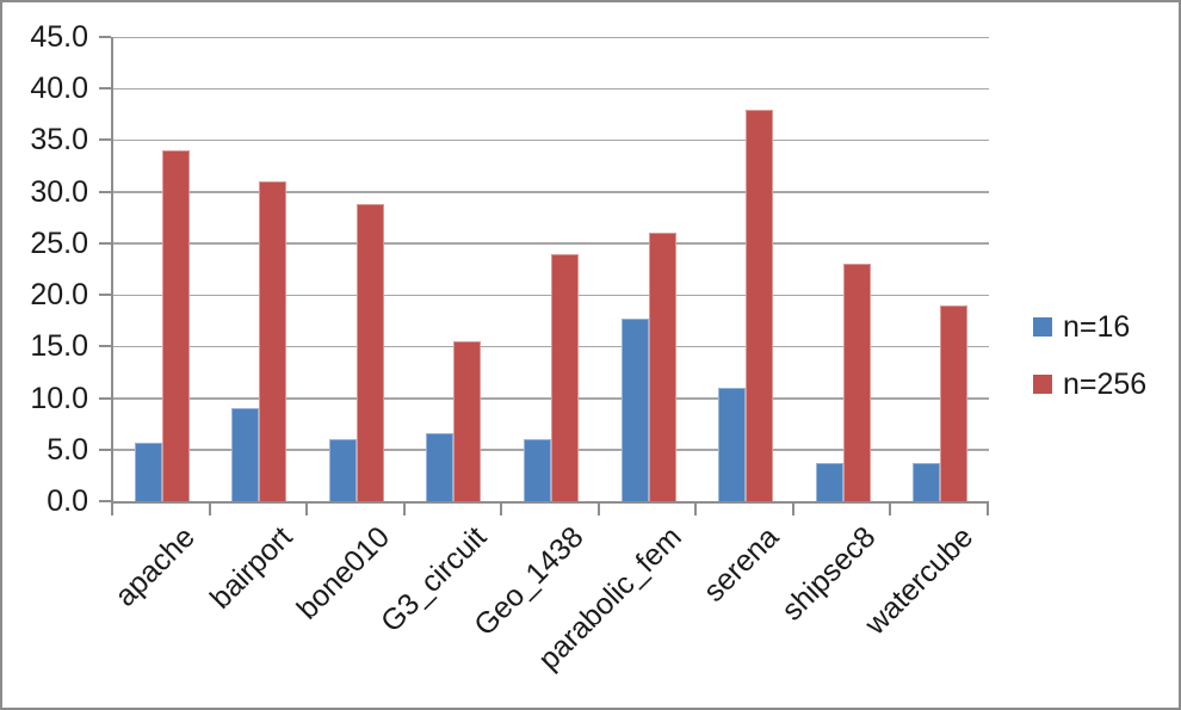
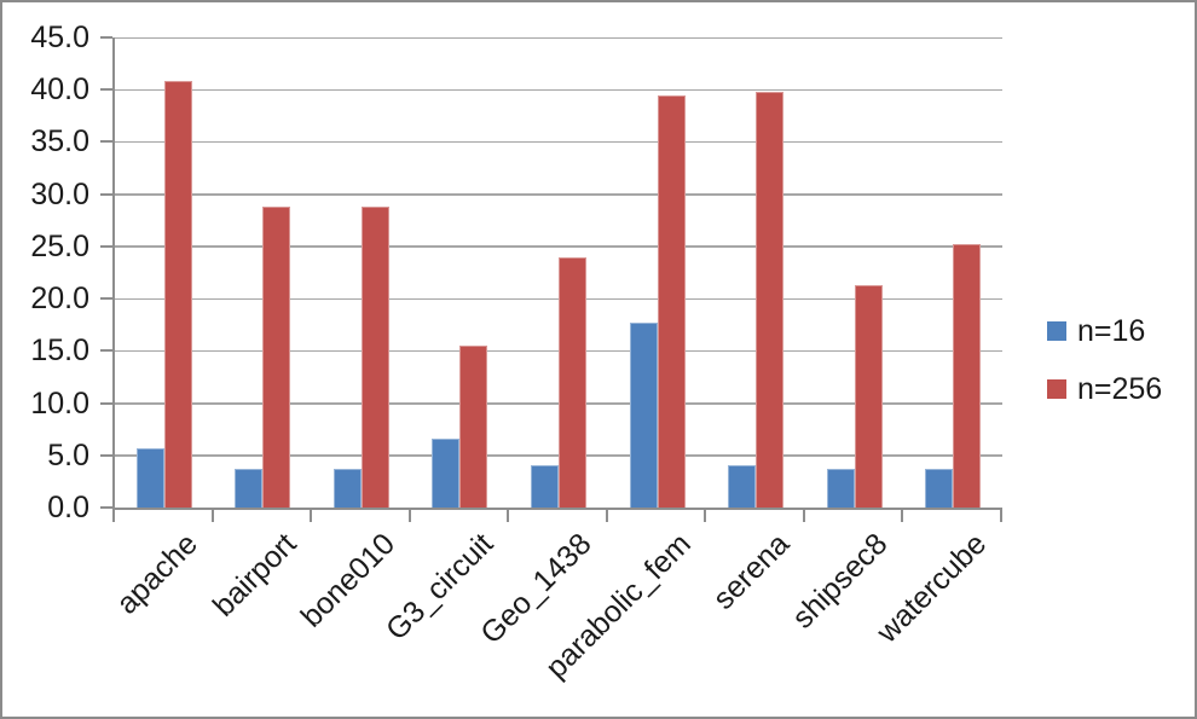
n=256/apache: 34 -> 41
n=16/bairport: 9 -> 4
n=256/bairport: 31 -> 29
n=16/bone010: 6 -> 4
n=16/Geo_1438: 6 -> 4
n=256/parabolic_fem: 26 -> 40
n=16/serena: 11 -> 4
n=256/serena: 38 -> 40
n=256/shipsec8: 23 -> 21
n=256/watercube: 19 -> 25
